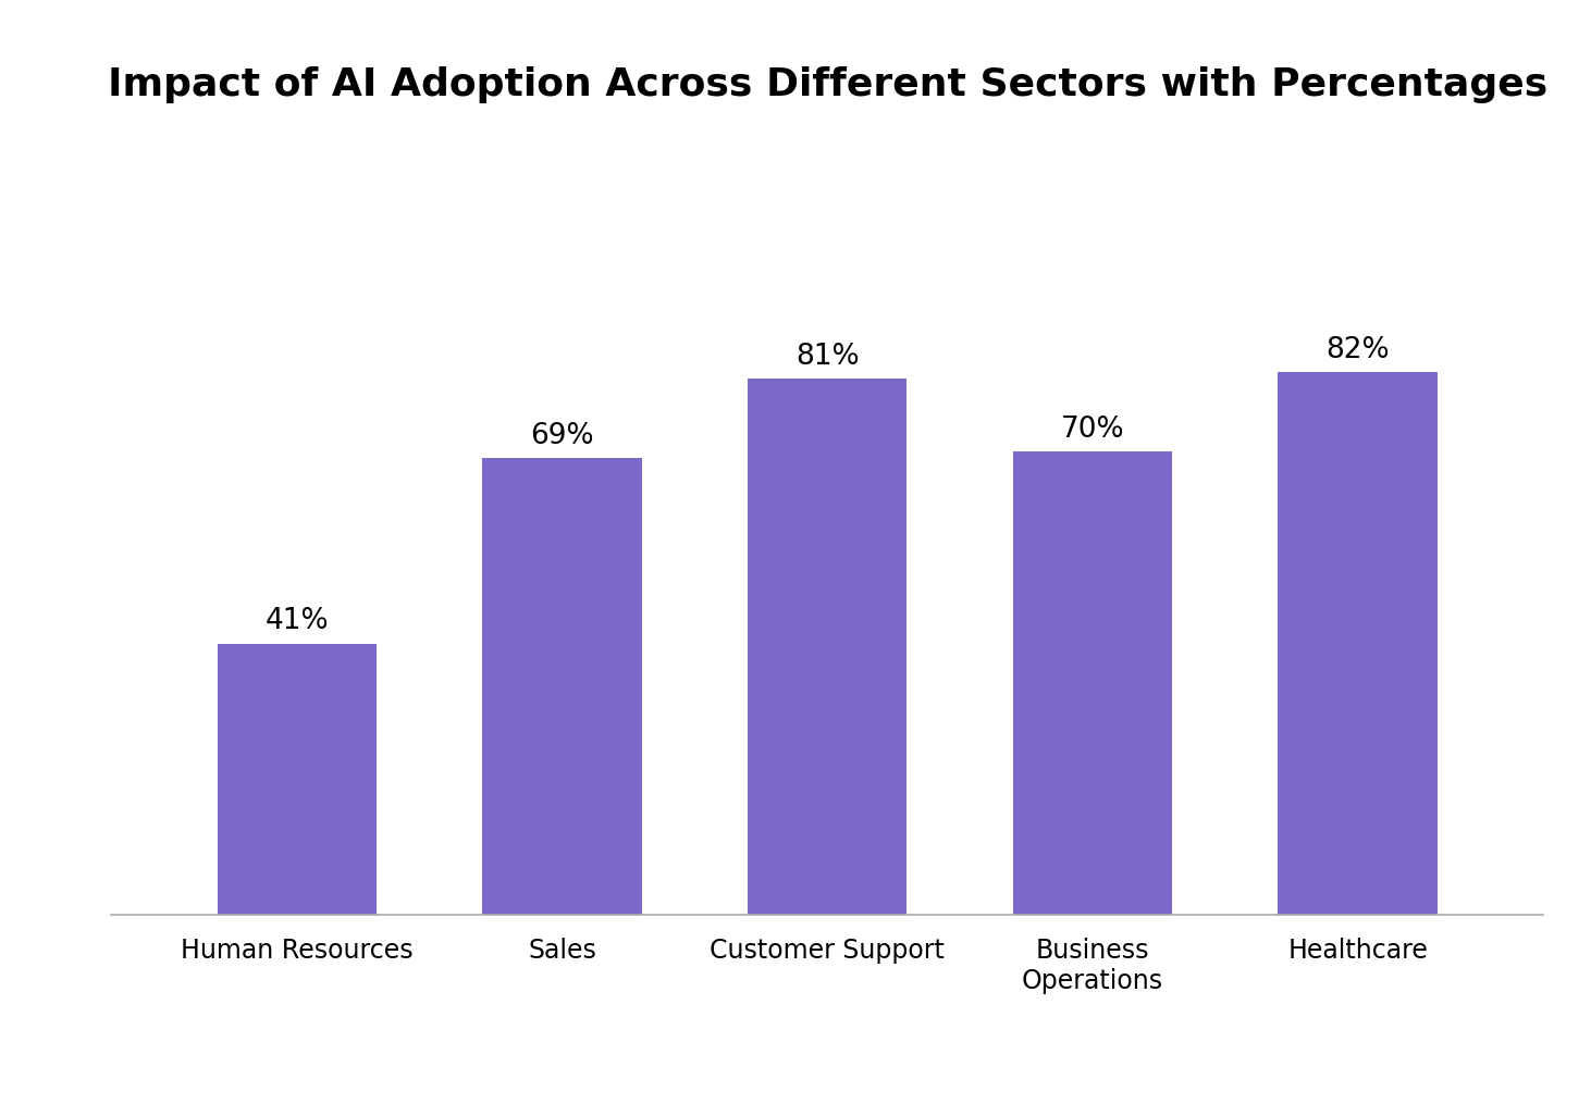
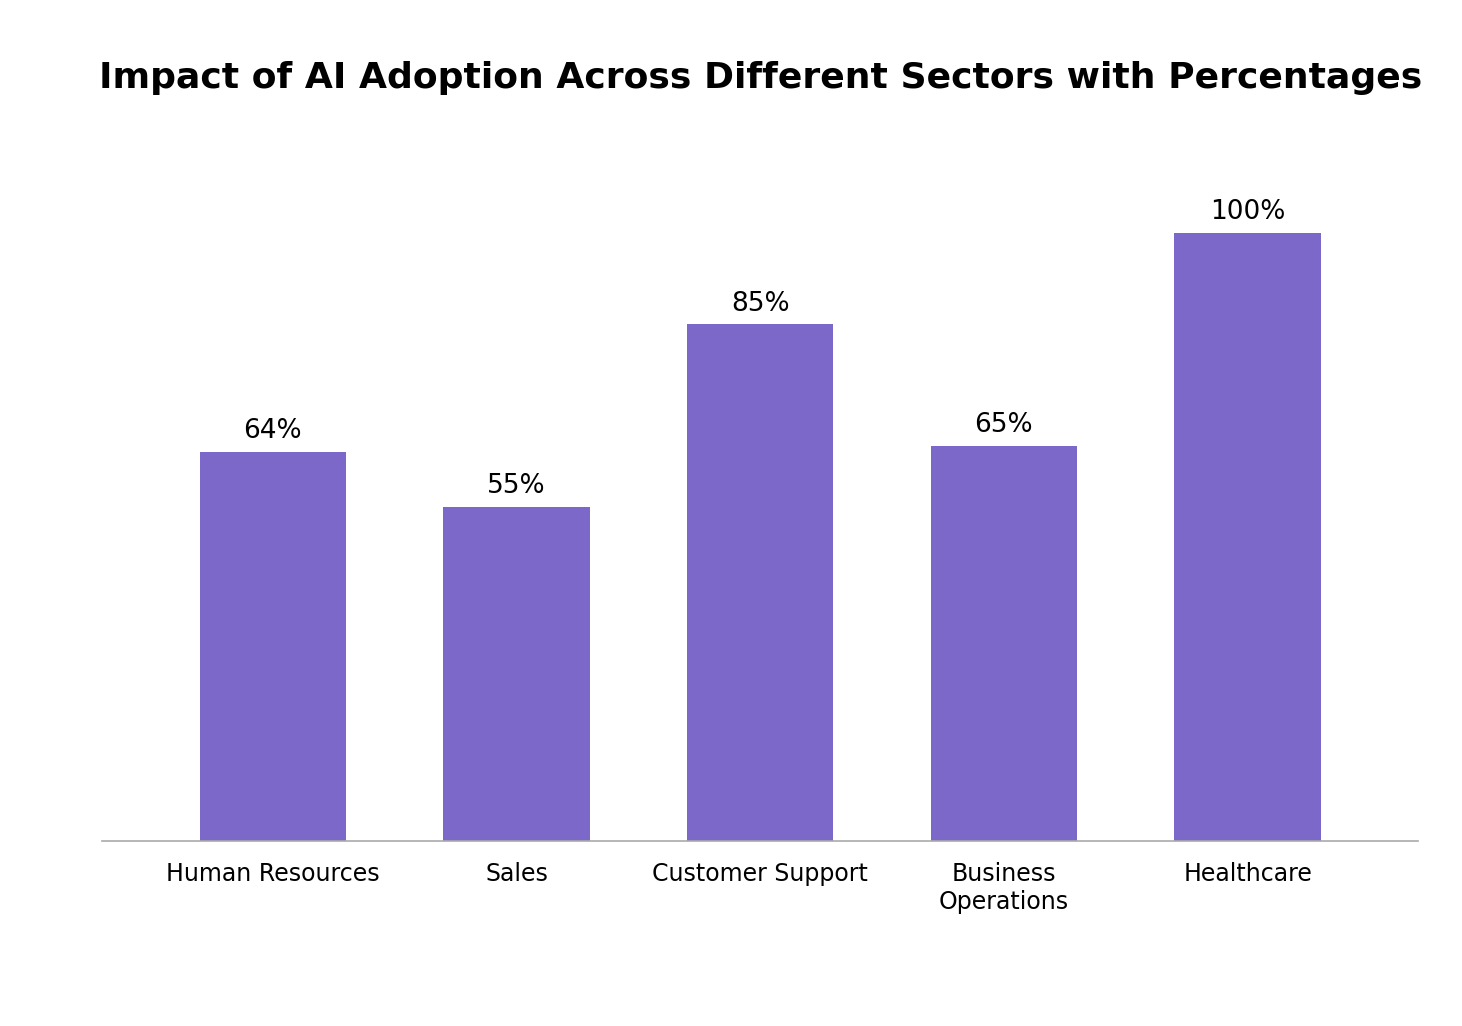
Human Resources: 41% -> 64%
Sales: 69% -> 55%
Customer Support: 81% -> 85%
Business Operations: 70% -> 65%
Healthcare: 82% -> 100%
